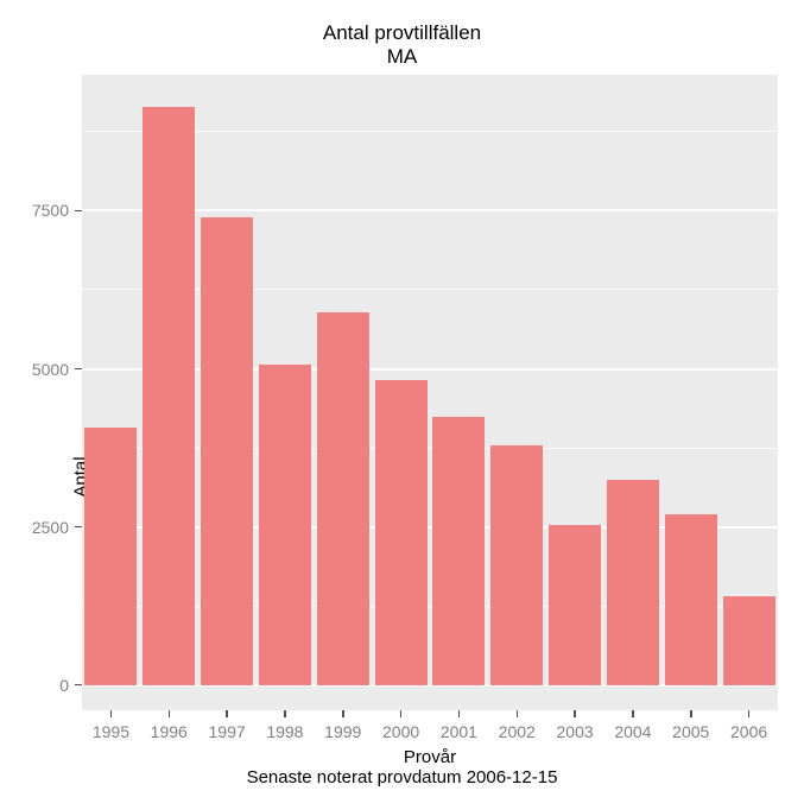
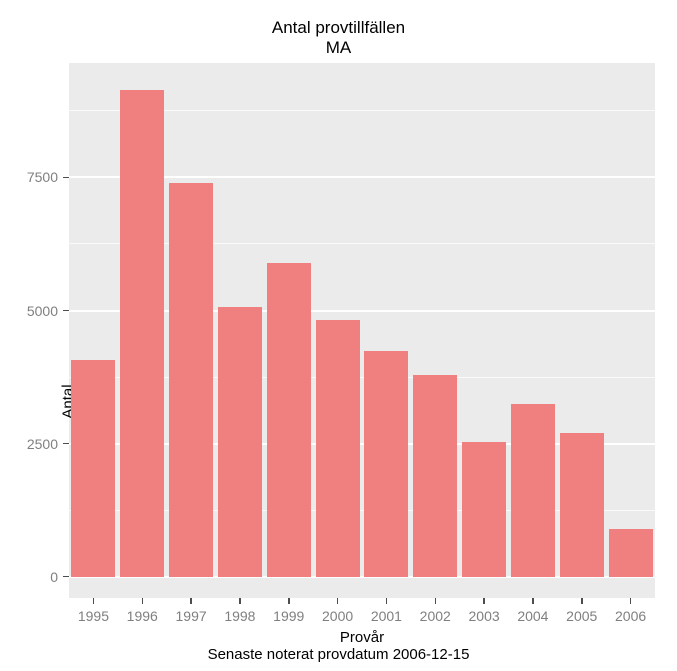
2006: 1400 -> 900
